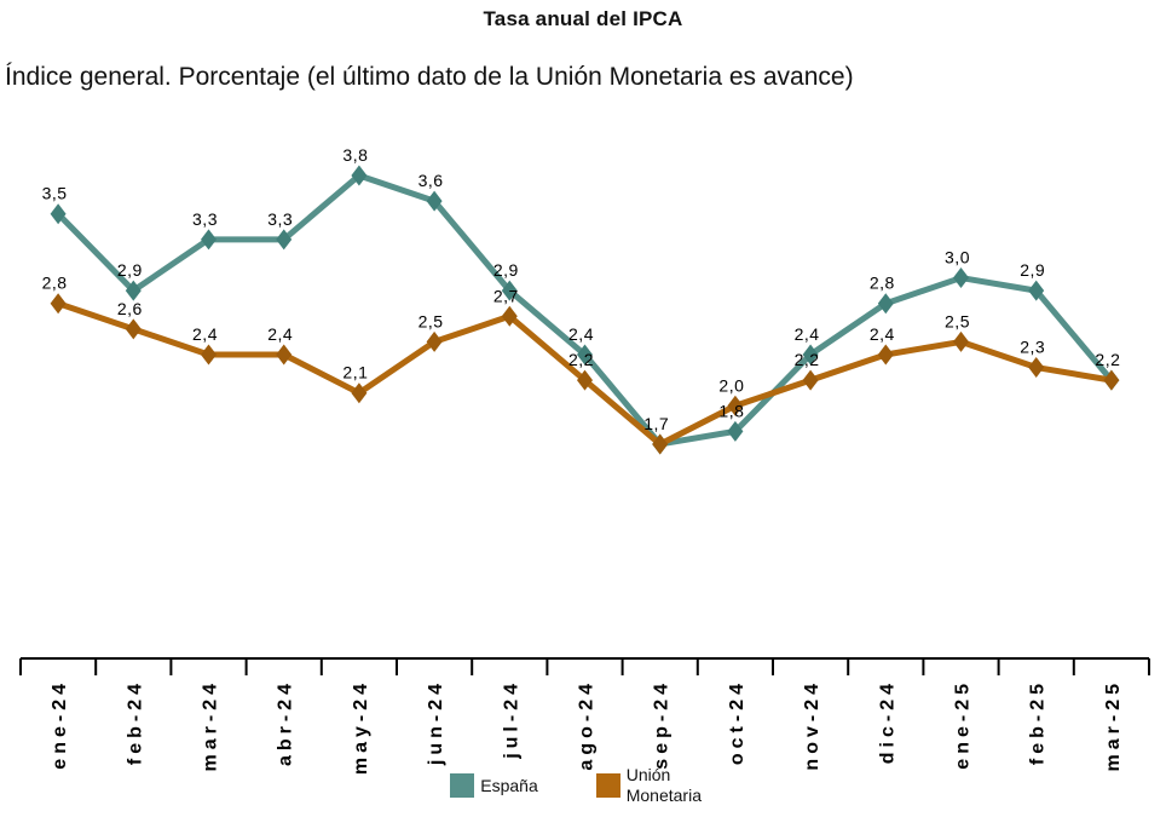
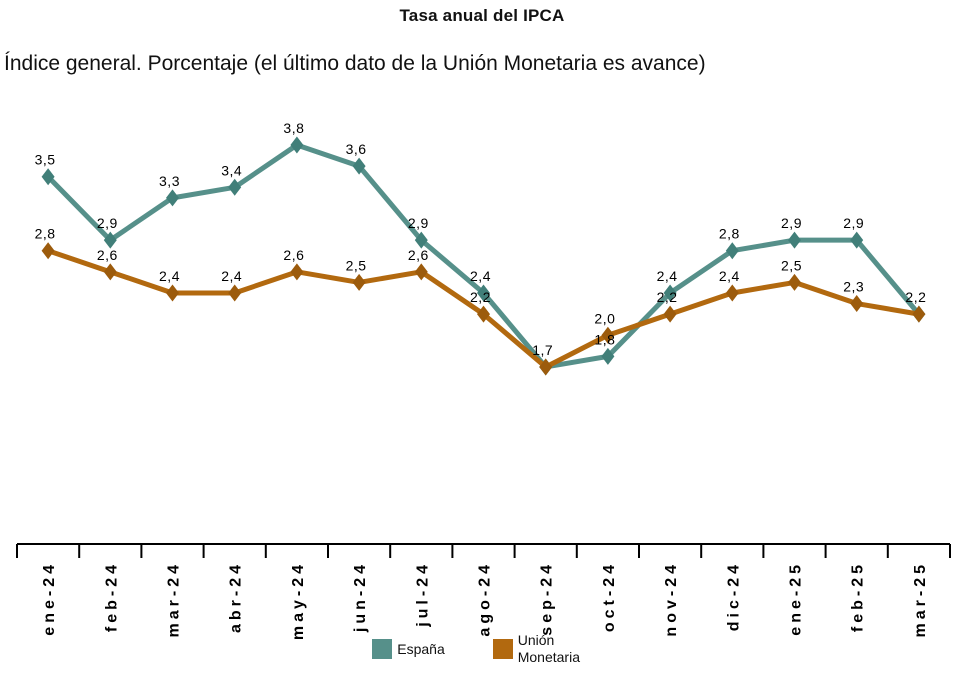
España/abr-24: 3,3 -> 3,4
Unión Monetaria/may-24: 2,1 -> 2,6
Unión Monetaria/jul-24: 2,7 -> 2,6
España/ene-25: 3,0 -> 2,9
